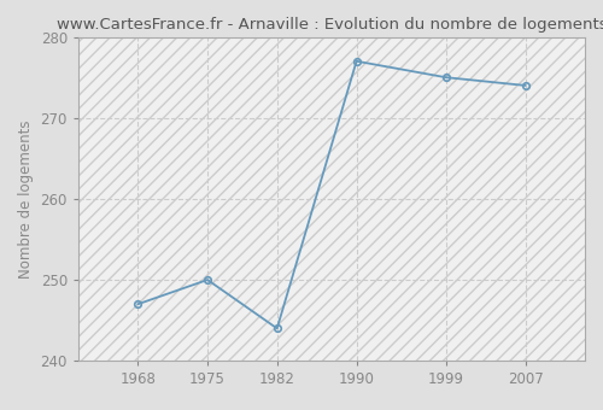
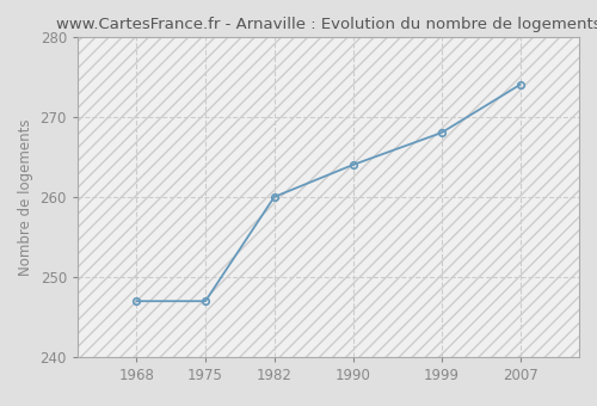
1975: 250 -> 247
1982: 244 -> 260
1990: 277 -> 264
1999: 275 -> 268
